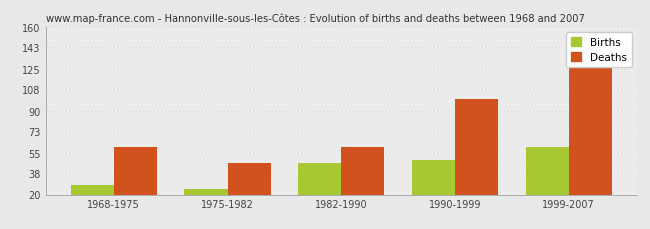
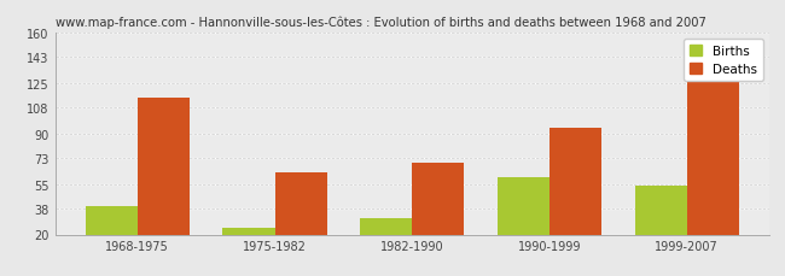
Births/1968-1975: 28 -> 40
Deaths/1968-1975: 60 -> 115
Deaths/1975-1982: 46 -> 63
Births/1982-1990: 46 -> 31
Deaths/1982-1990: 60 -> 70
Births/1990-1999: 49 -> 60
Deaths/1990-1999: 100 -> 94
Births/1999-2007: 60 -> 54
